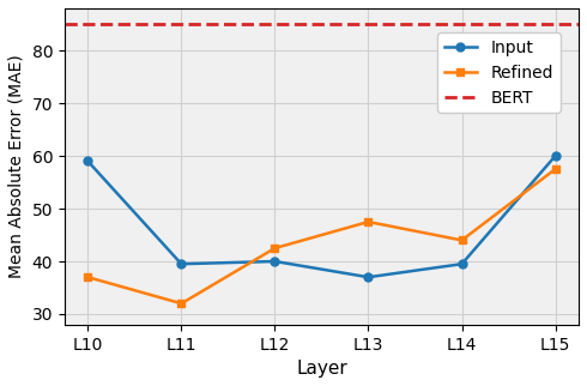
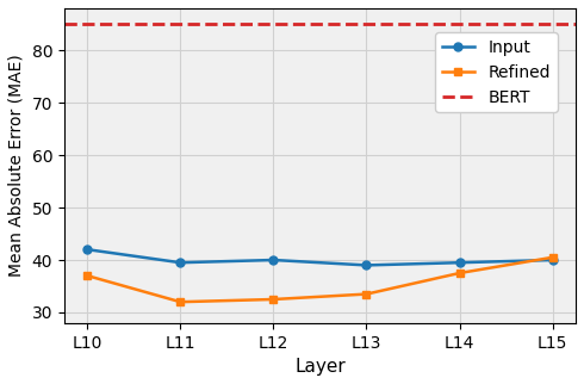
Input/L10: 59.0 -> 42.0
Refined/L12: 42.5 -> 32.5
Input/L13: 37.0 -> 39.0
Refined/L13: 47.5 -> 33.5
Refined/L14: 44.0 -> 37.5
Input/L15: 60.0 -> 40.0
Refined/L15: 57.5 -> 40.5
